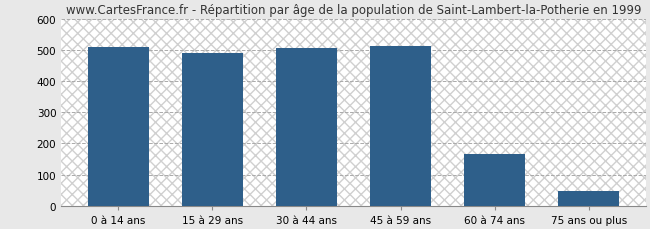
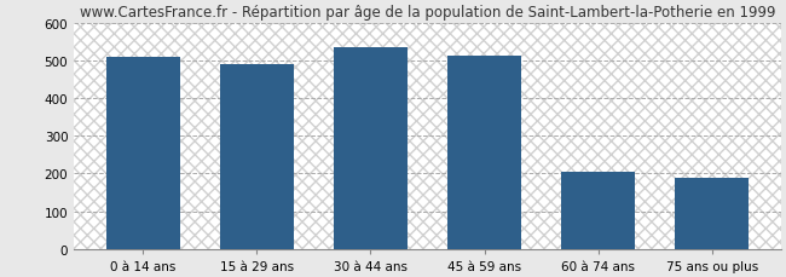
30 à 44 ans: 507 -> 535
60 à 74 ans: 166 -> 205
75 ans ou plus: 49 -> 190
